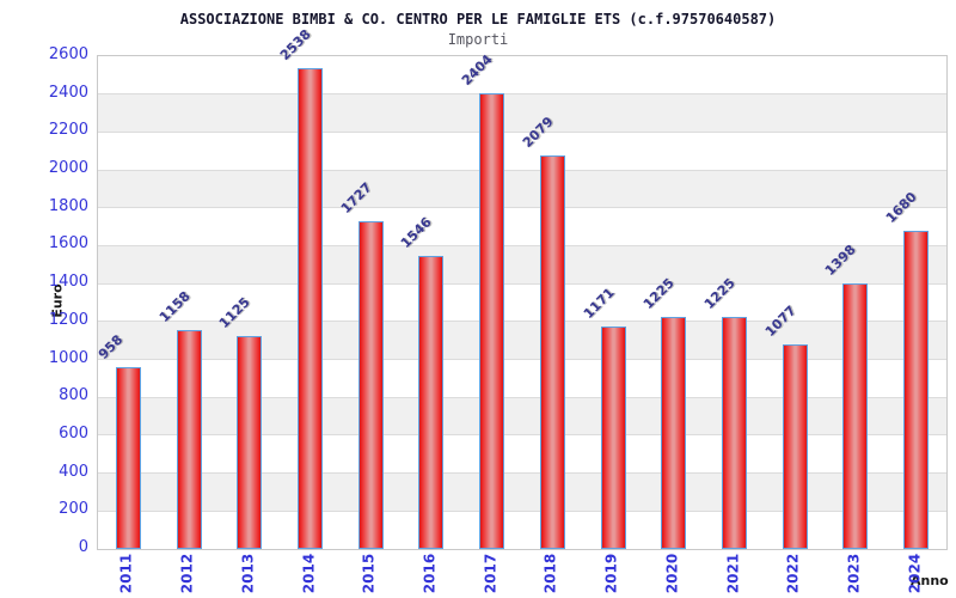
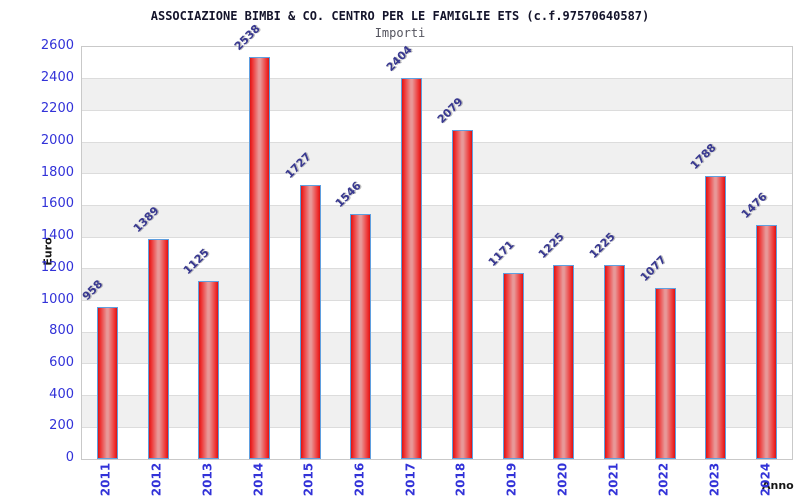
2012: 1158 -> 1389
2023: 1398 -> 1788
2024: 1680 -> 1476
